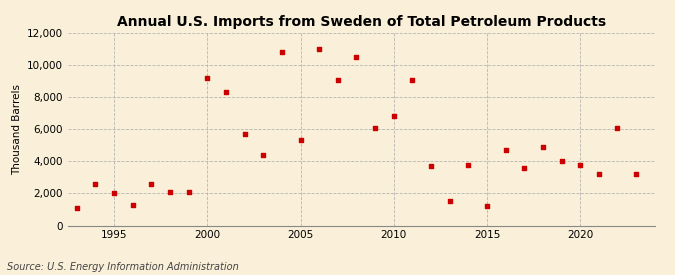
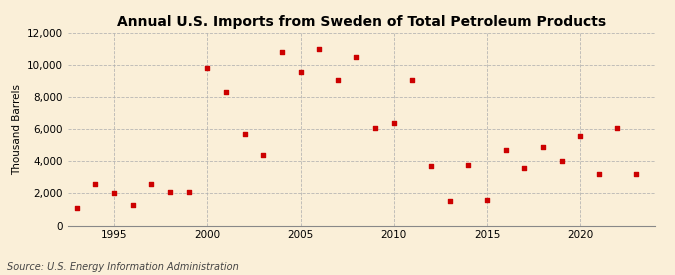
2000: 9,200 -> 9,800
2005: 5,300 -> 9,600
2010: 6,800 -> 6,400
2015: 1,200 -> 1,600
2020: 3,800 -> 5,600
